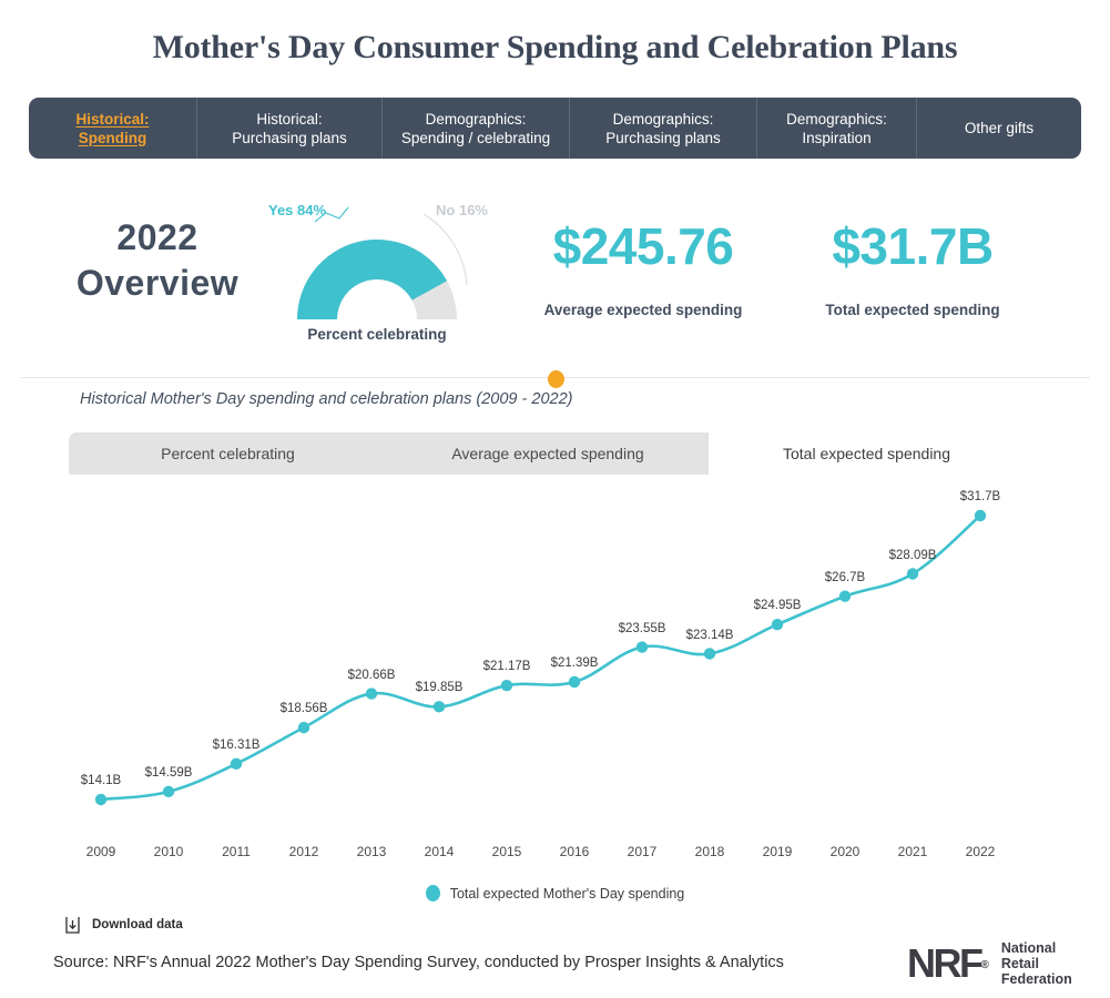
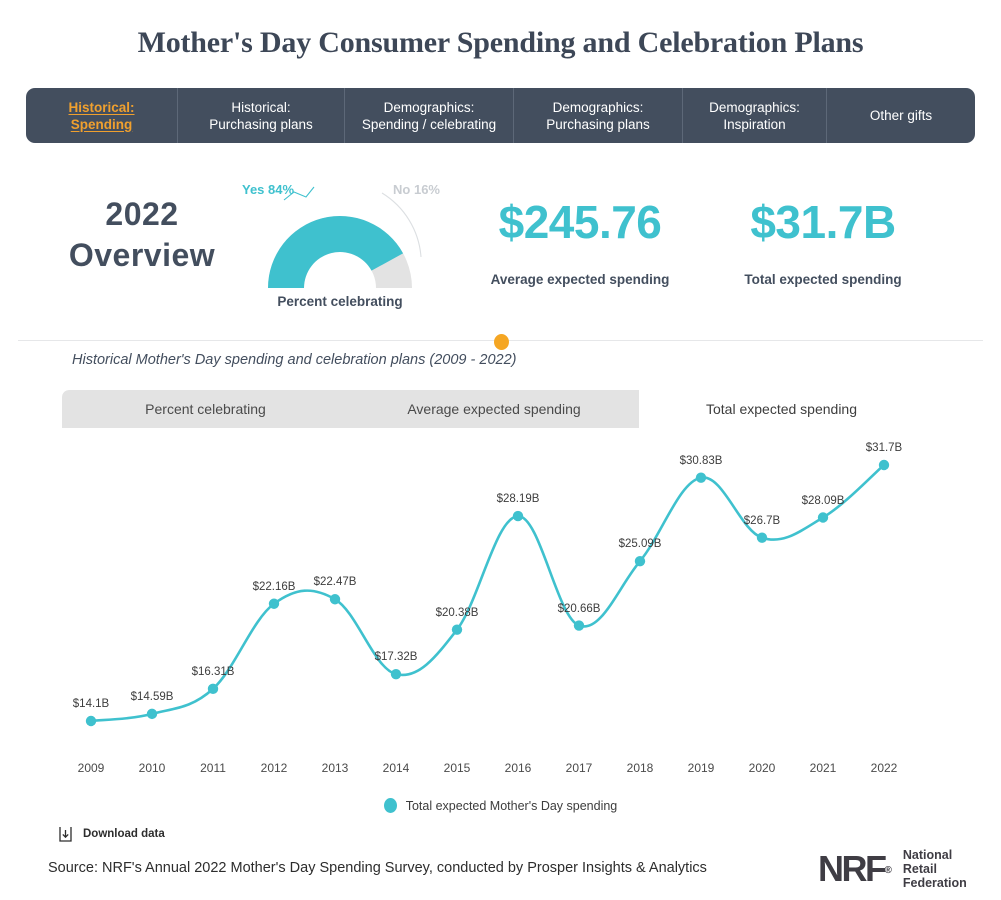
2012: $18.56B -> $22.16B
2013: $20.66B -> $22.47B
2014: $19.85B -> $17.32B
2015: $21.17B -> $20.38B
2016: $21.39B -> $28.19B
2017: $23.55B -> $20.66B
2018: $23.14B -> $25.09B
2019: $24.95B -> $30.83B
